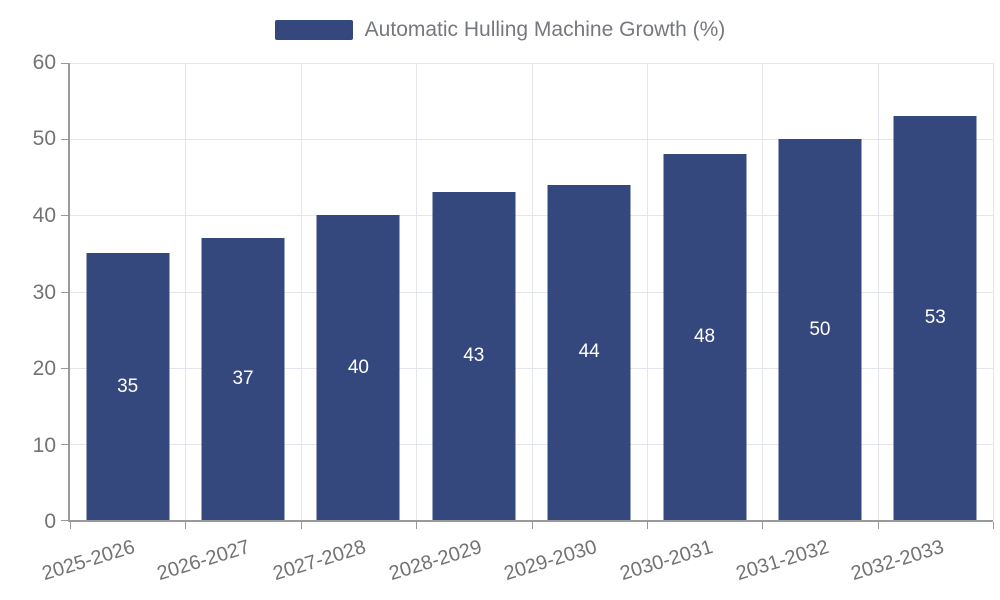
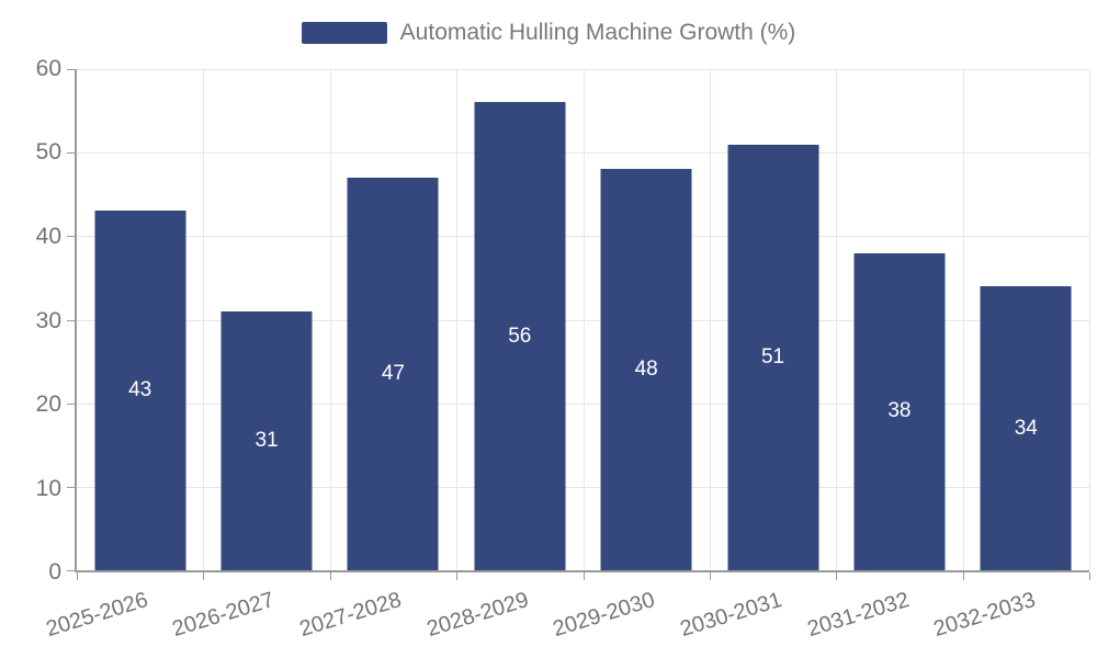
2025-2026: 35 -> 43
2026-2027: 37 -> 31
2027-2028: 40 -> 47
2028-2029: 43 -> 56
2029-2030: 44 -> 48
2030-2031: 48 -> 51
2031-2032: 50 -> 38
2032-2033: 53 -> 34
